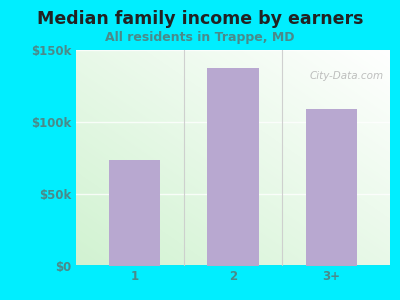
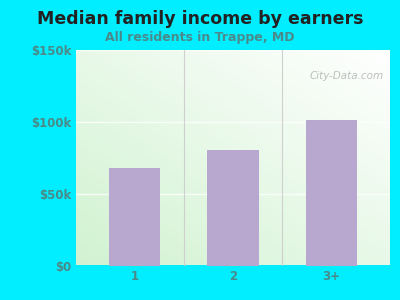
1: $73k -> $68k
2: $137k -> $80k
3+: $109k -> $101k
